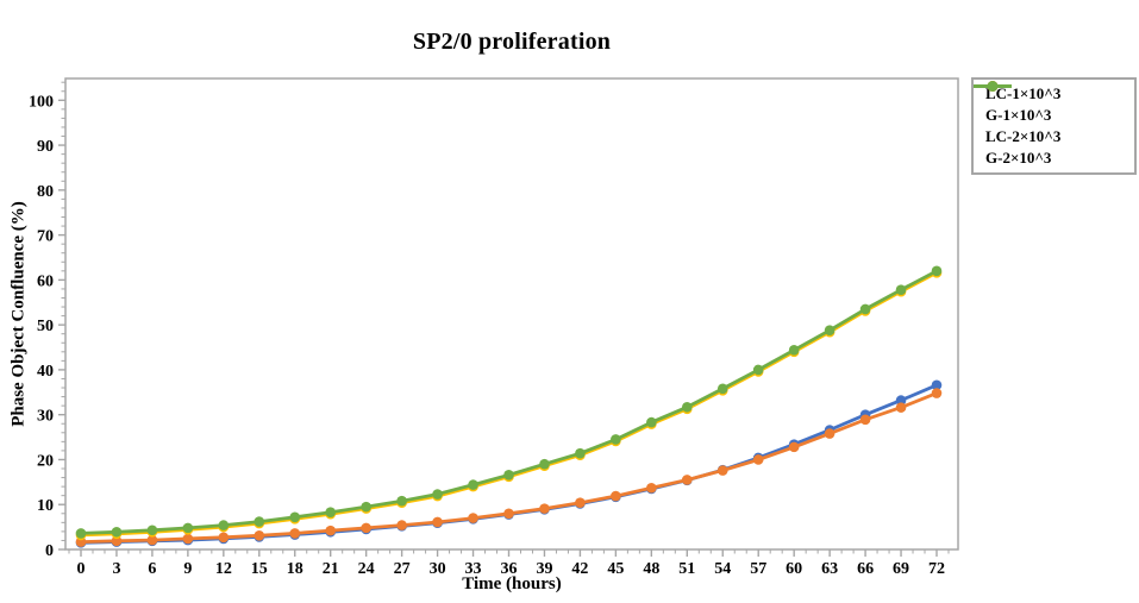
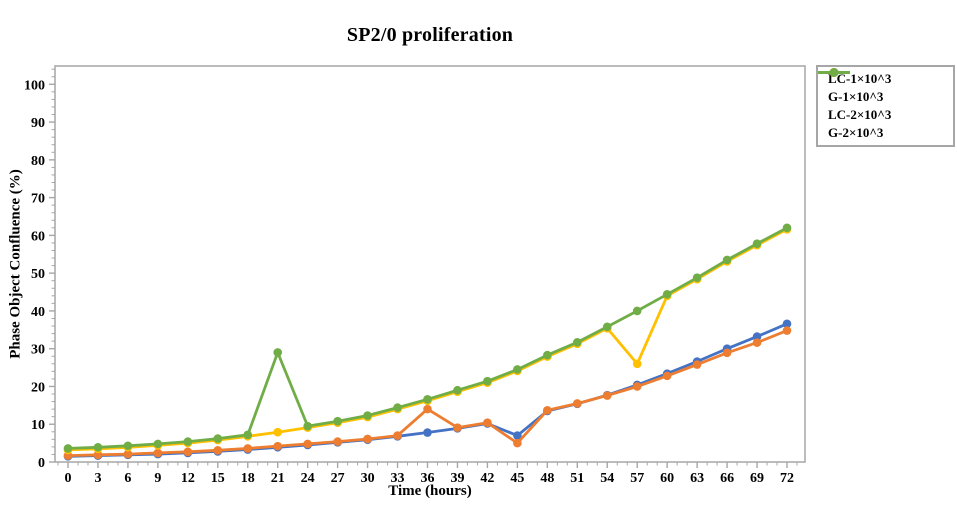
G-2×10^3/21: 8 -> 29
G-1×10^3/36: 8 -> 14
LC-1×10^3/45: 12 -> 7
G-1×10^3/45: 12 -> 5
LC-2×10^3/57: 40 -> 26
